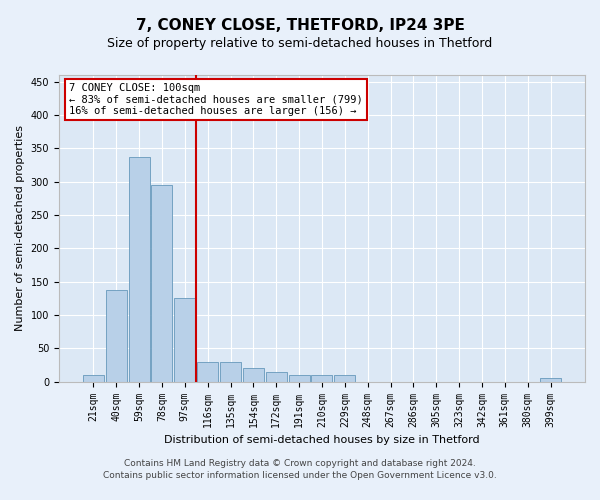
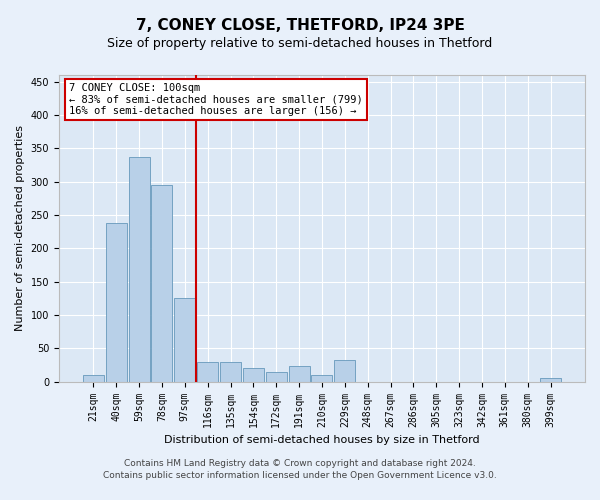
40sqm: 137 -> 238
191sqm: 10 -> 24
229sqm: 10 -> 32
